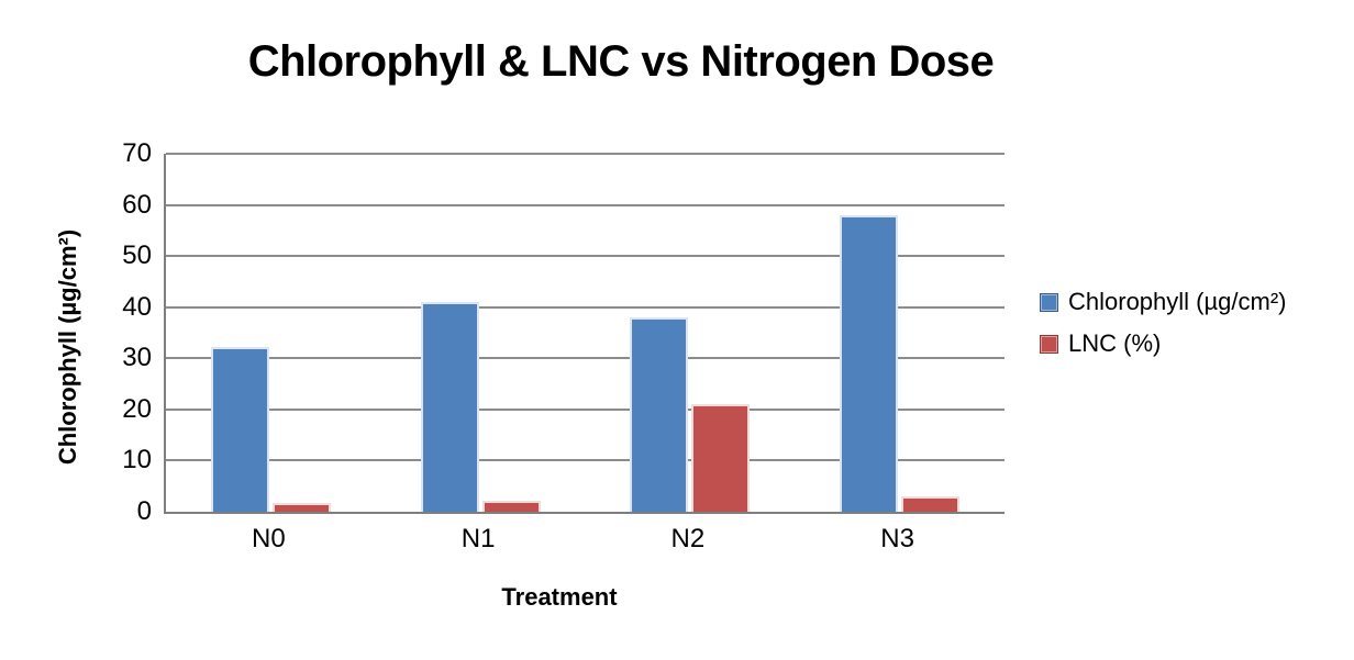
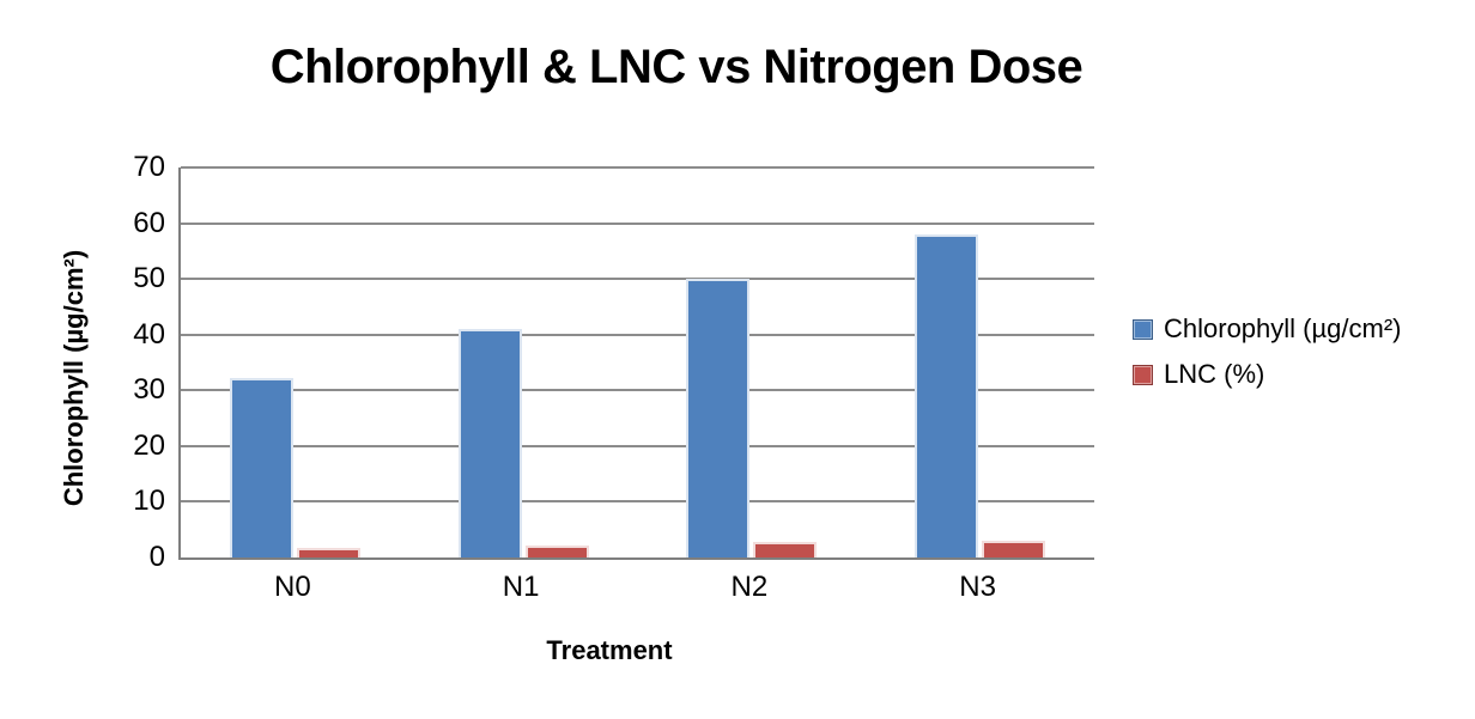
Chlorophyll (µg/cm²)/N2: 38 -> 50
LNC (%)/N2: 21 -> 3
